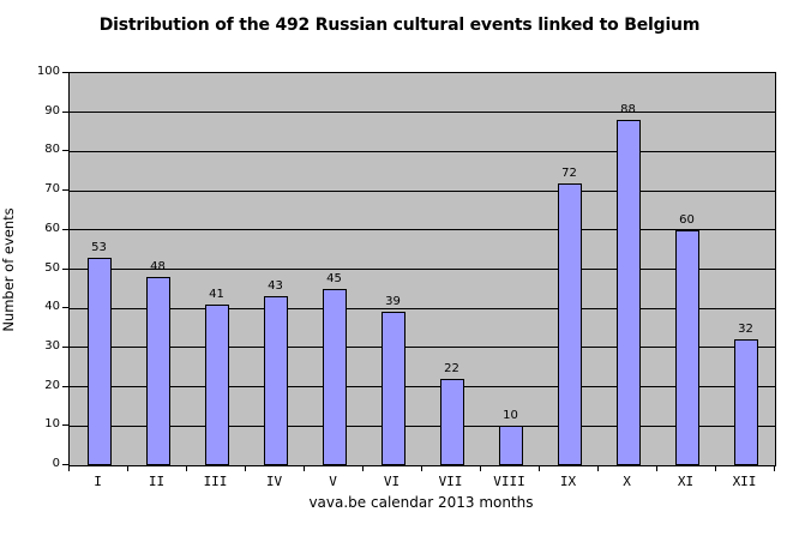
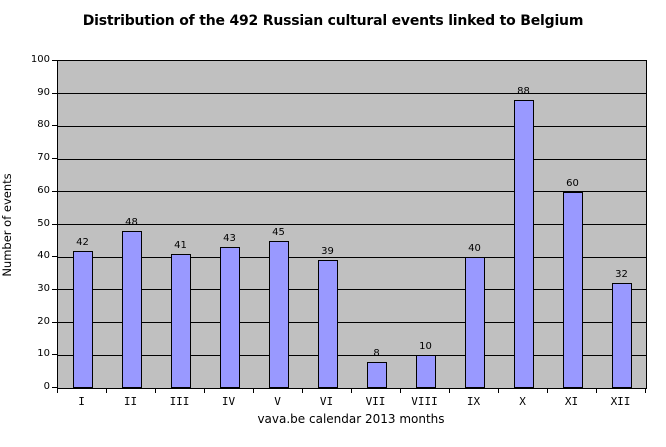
I: 53 -> 42
VII: 22 -> 8
IX: 72 -> 40
